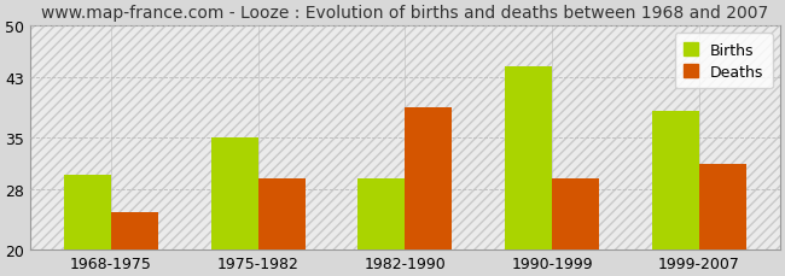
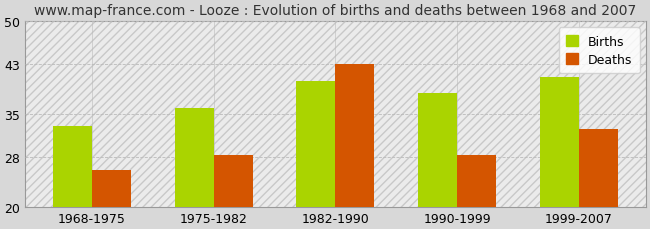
Births/1968-1975: 30.0 -> 33.0
Deaths/1968-1975: 25.0 -> 26.0
Births/1975-1982: 35.0 -> 36.0
Deaths/1975-1982: 29.5 -> 28.4
Births/1982-1990: 29.5 -> 40.4
Deaths/1982-1990: 39.0 -> 43.0
Births/1990-1999: 44.5 -> 38.4
Deaths/1990-1999: 29.5 -> 28.4
Births/1999-2007: 38.5 -> 41.0
Deaths/1999-2007: 31.5 -> 32.6
